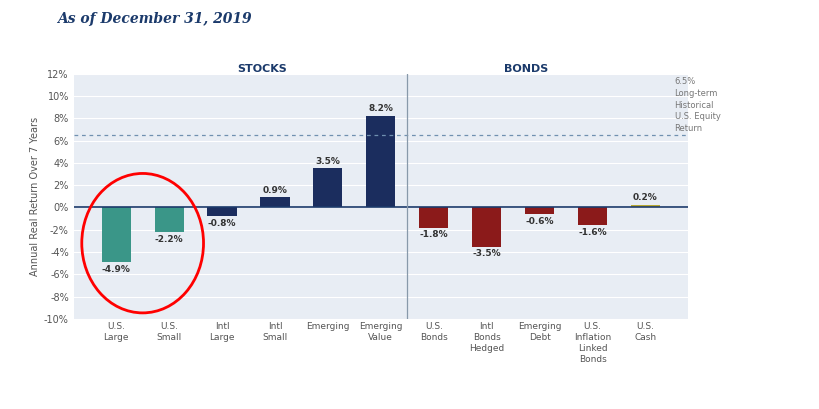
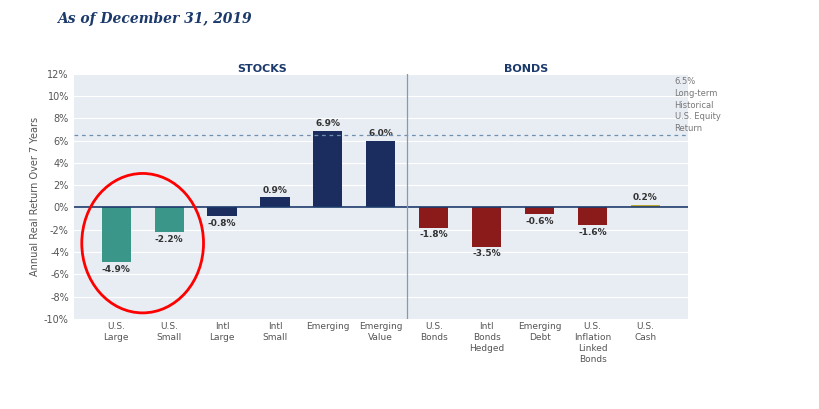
Emerging: 3.5% -> 6.9%
Emerging Value: 8.2% -> 6.0%
